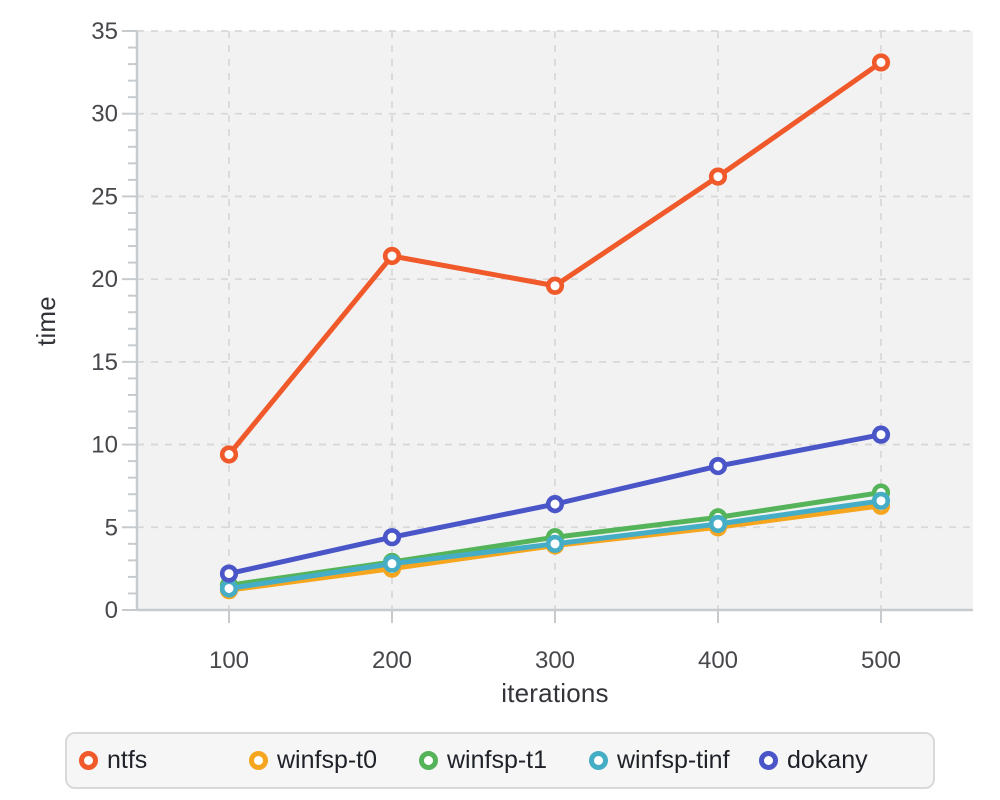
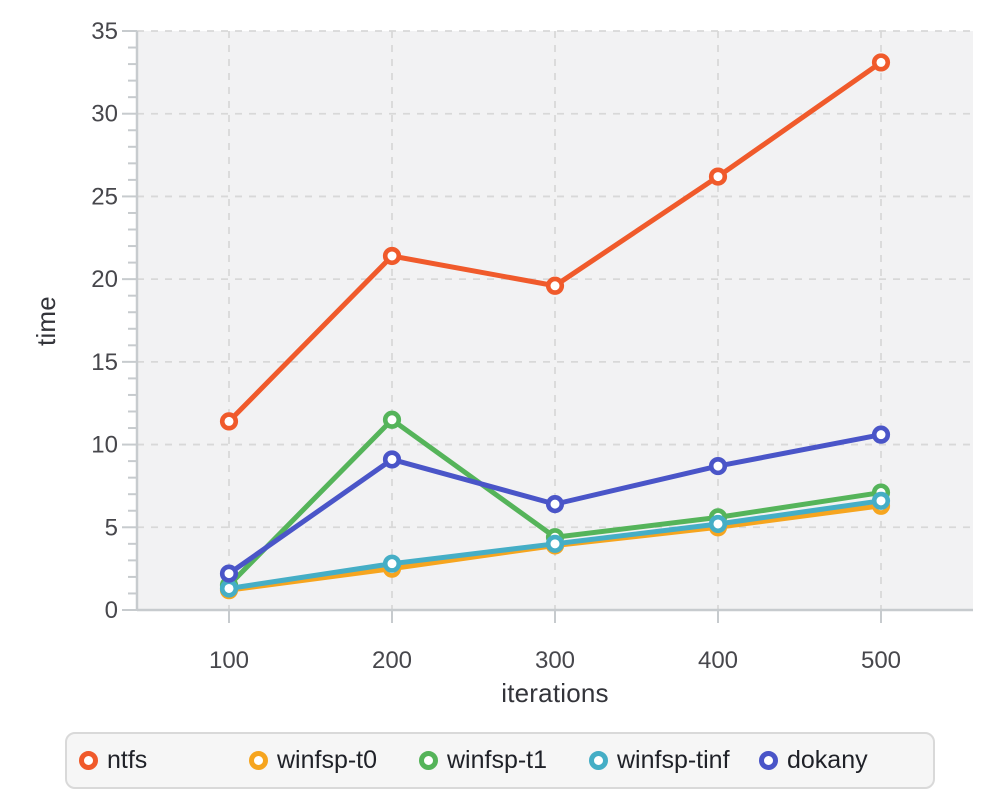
ntfs/100: 9.4 -> 11.4
winfsp-t1/200: 2.9 -> 11.5
dokany/200: 4.4 -> 9.1
